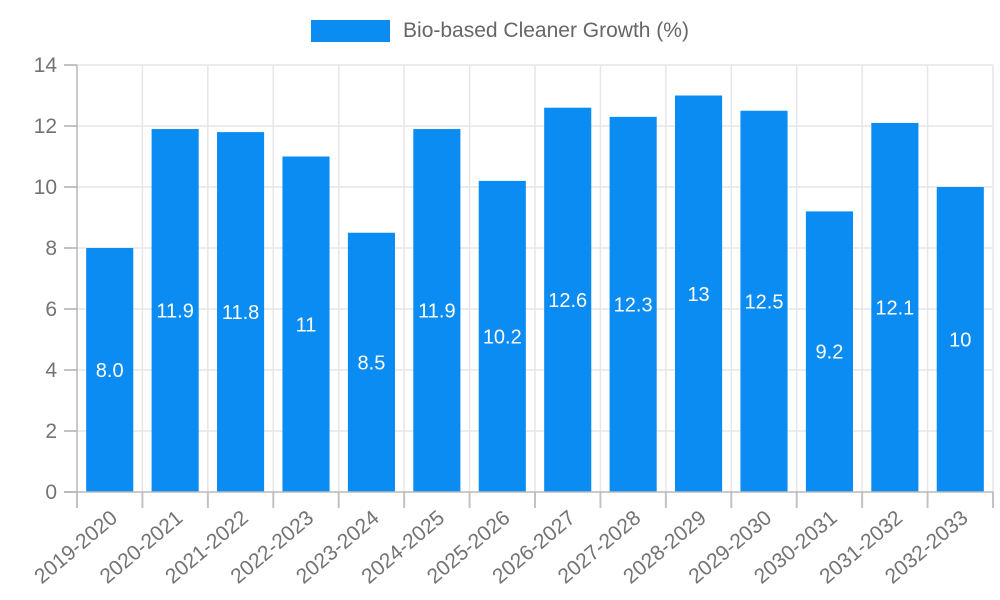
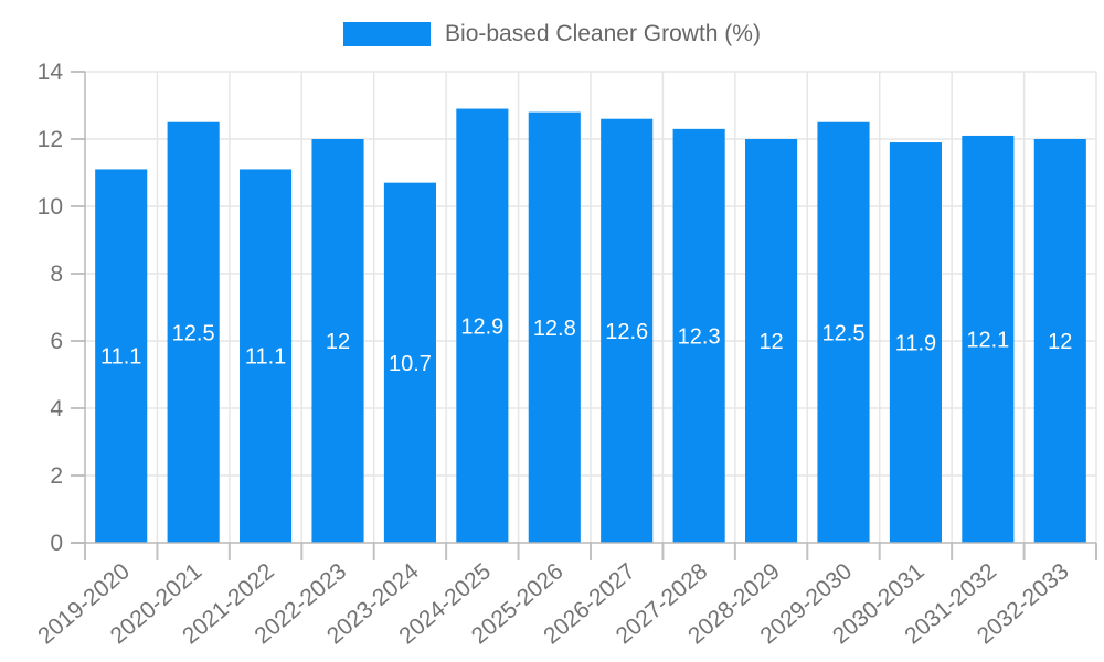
2019-2020: 8.0 -> 11.1
2020-2021: 11.9 -> 12.5
2021-2022: 11.8 -> 11.1
2022-2023: 11 -> 12
2023-2024: 8.5 -> 10.7
2024-2025: 11.9 -> 12.9
2025-2026: 10.2 -> 12.8
2028-2029: 13 -> 12
2030-2031: 9.2 -> 11.9
2032-2033: 10 -> 12
